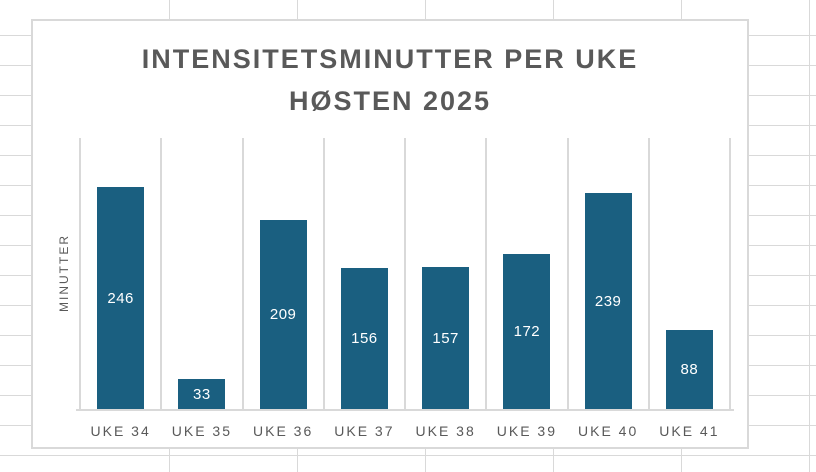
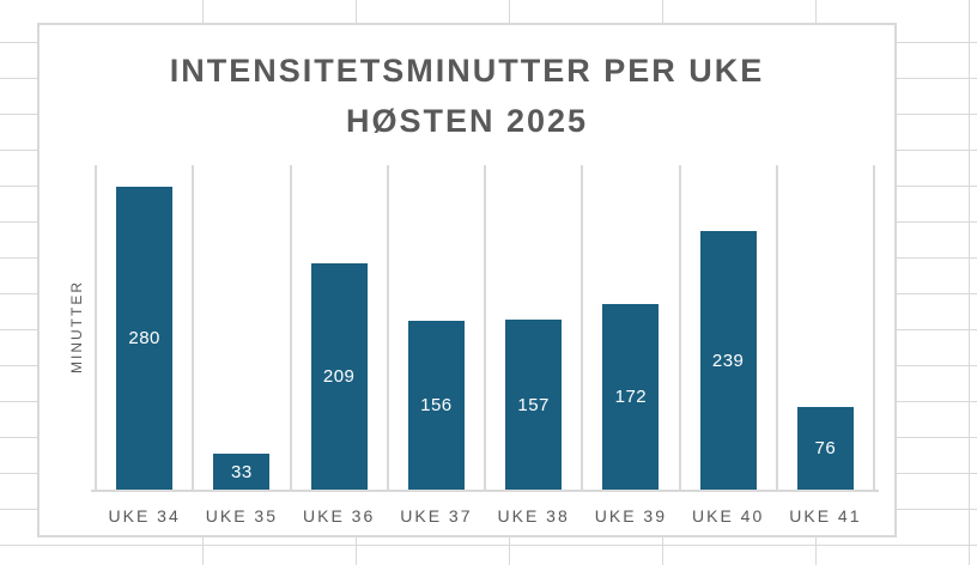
UKE 34: 246 -> 280
UKE 41: 88 -> 76
